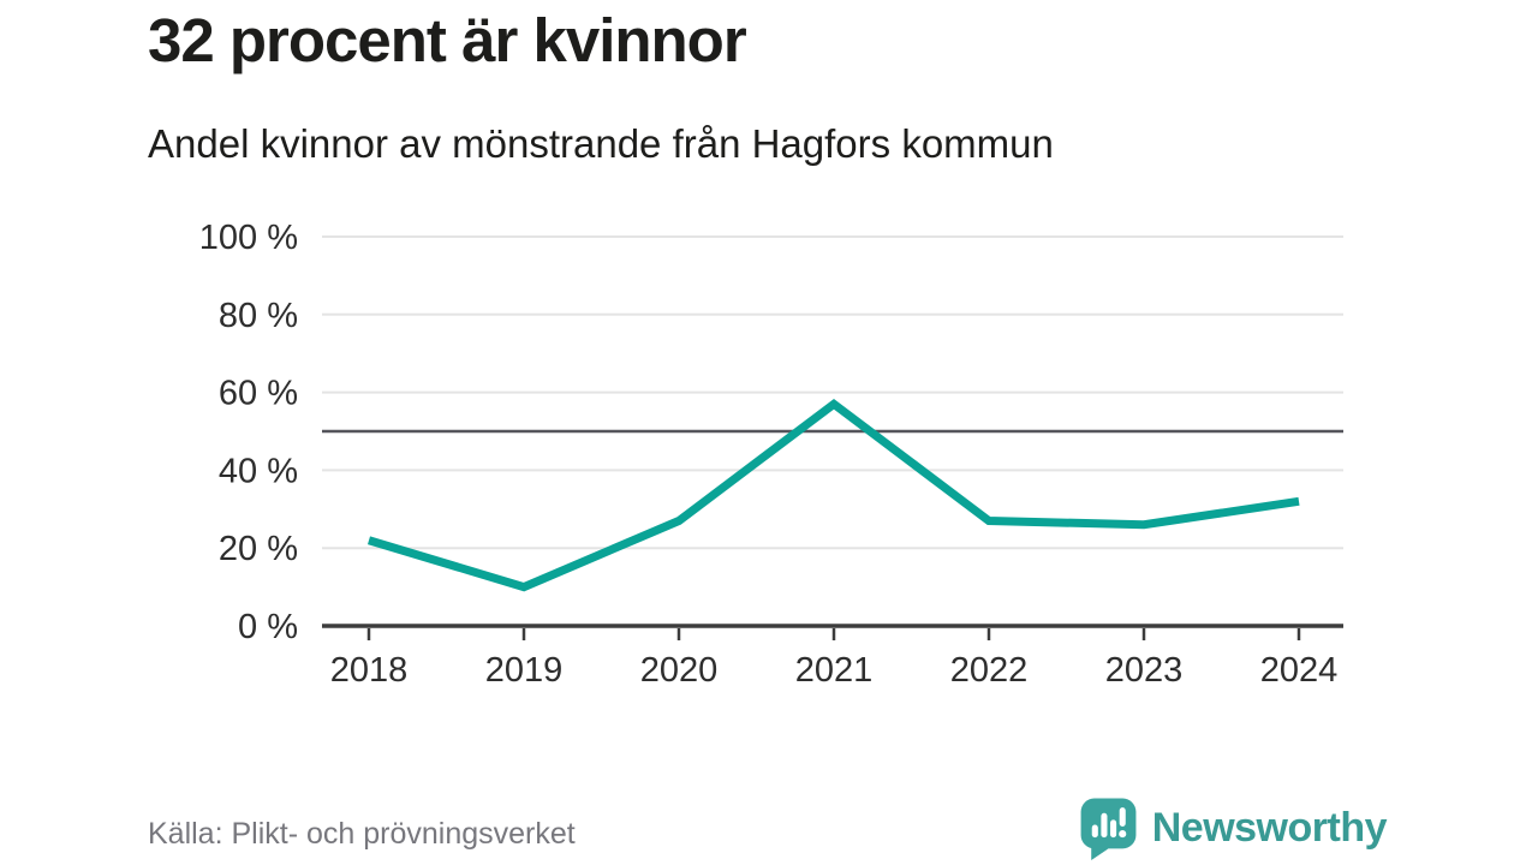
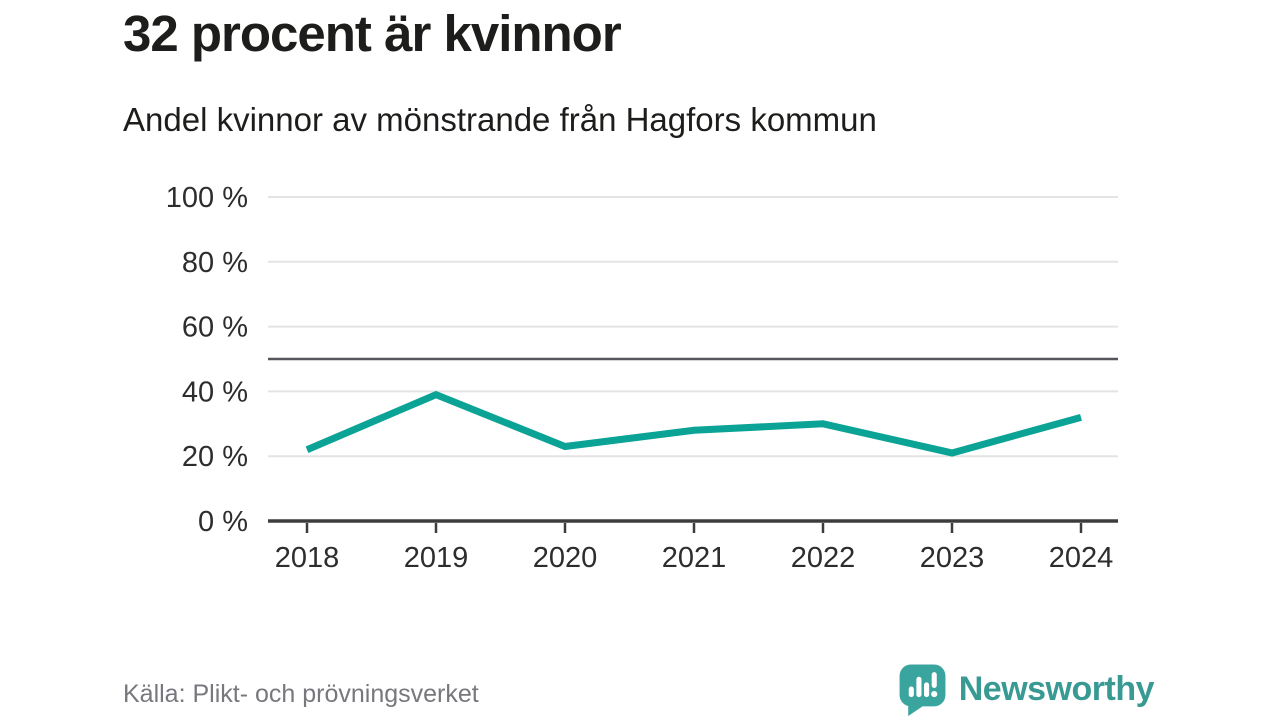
2019: 10% -> 39%
2020: 27% -> 23%
2021: 57% -> 28%
2022: 27% -> 30%
2023: 26% -> 21%
